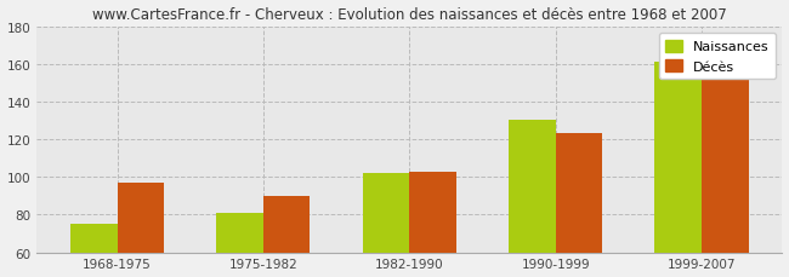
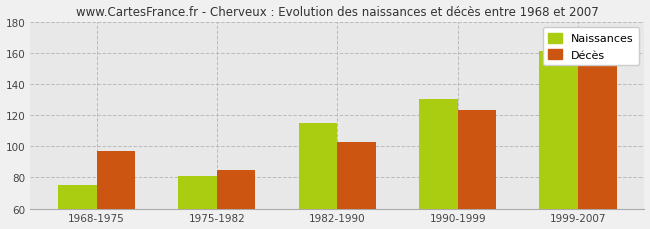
Décès/1975-1982: 90 -> 85
Naissances/1982-1990: 102 -> 115
